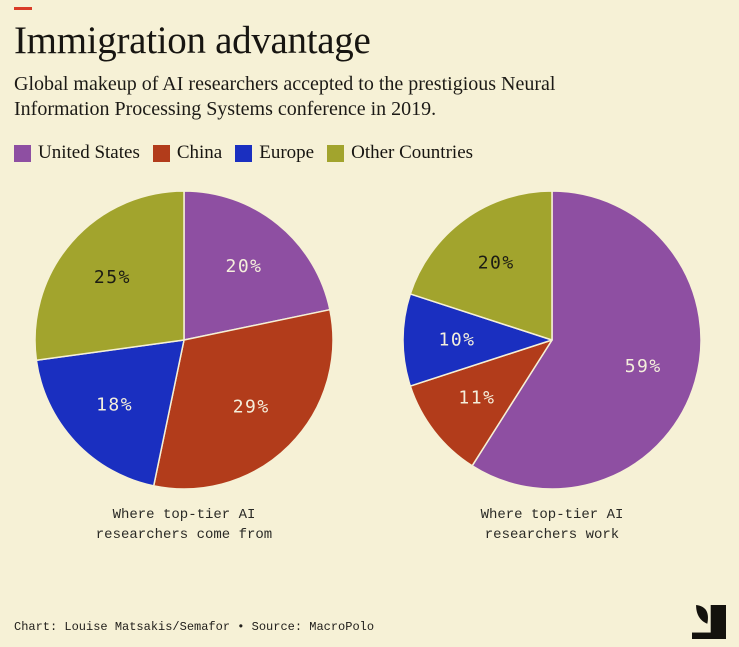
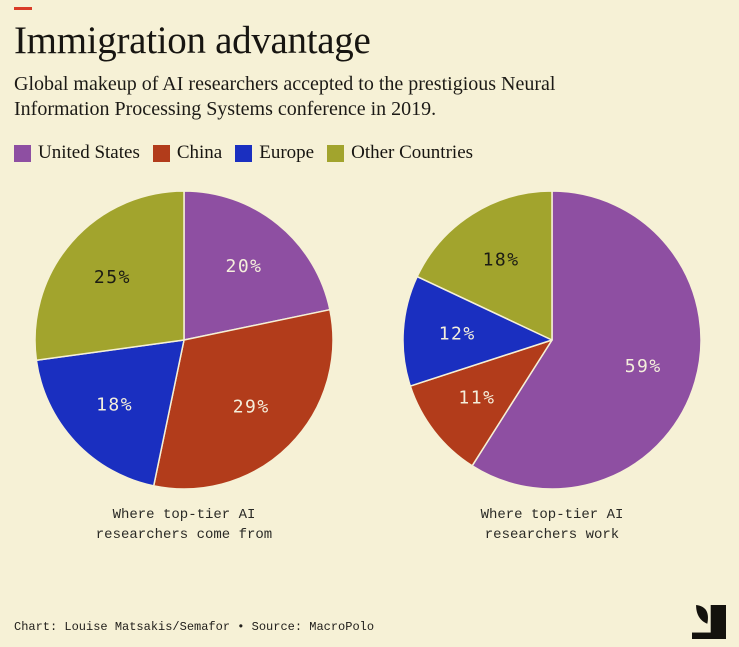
Where top-tier AI researchers work/Europe: 10% -> 12%
Where top-tier AI researchers work/Other Countries: 20% -> 18%
